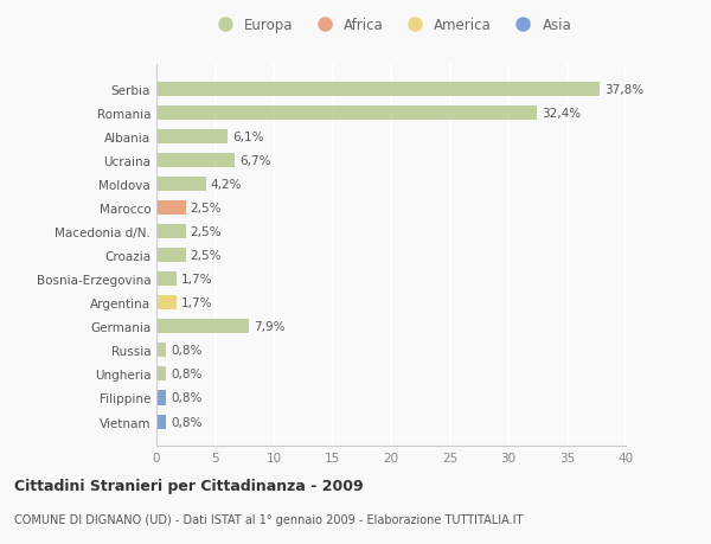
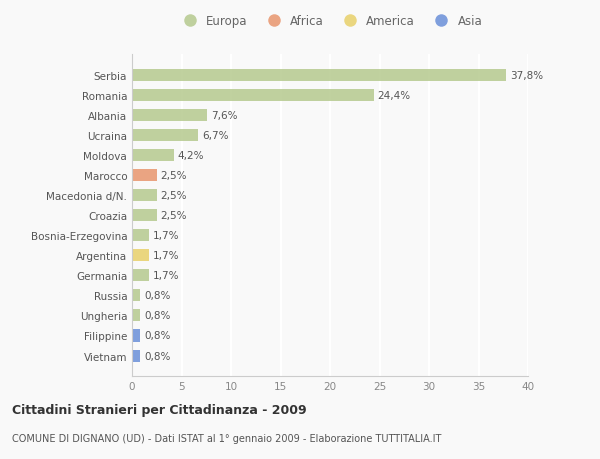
Romania: 32,4% -> 24,4%
Albania: 6,1% -> 7,6%
Germania: 7,9% -> 1,7%
